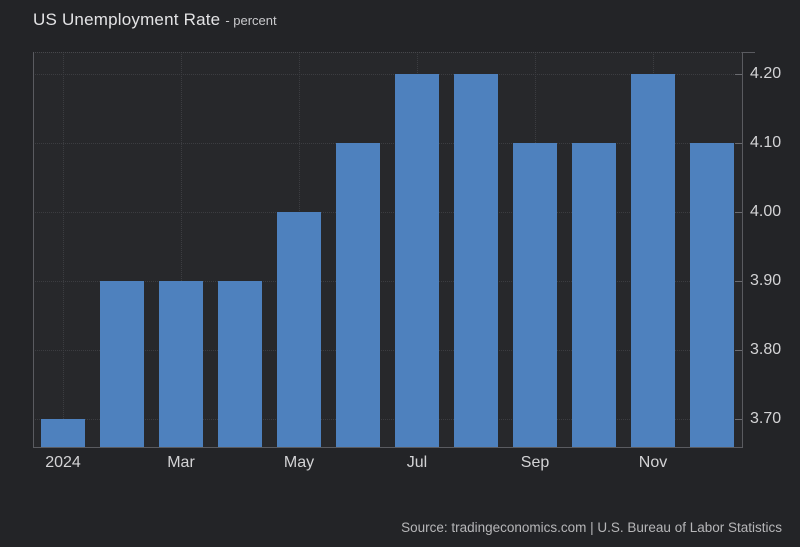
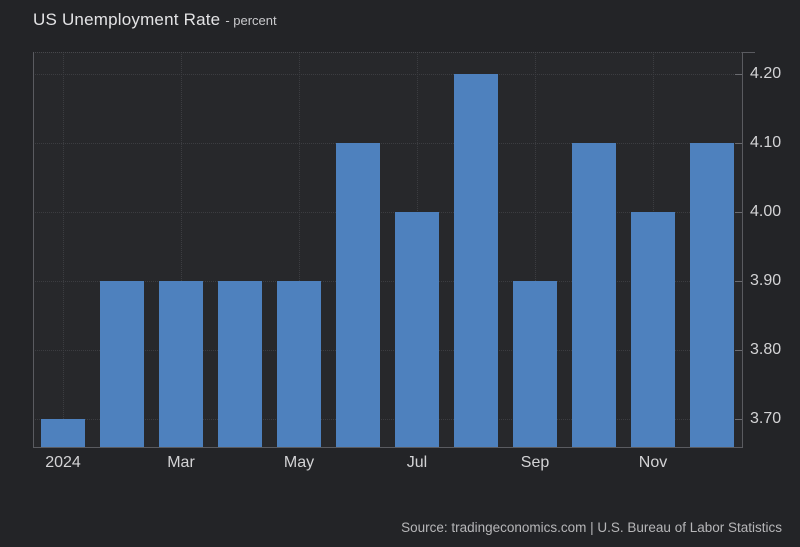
May: 4.0 -> 3.9
Jul: 4.2 -> 4.0
Sep: 4.1 -> 3.9
Nov: 4.2 -> 4.0
